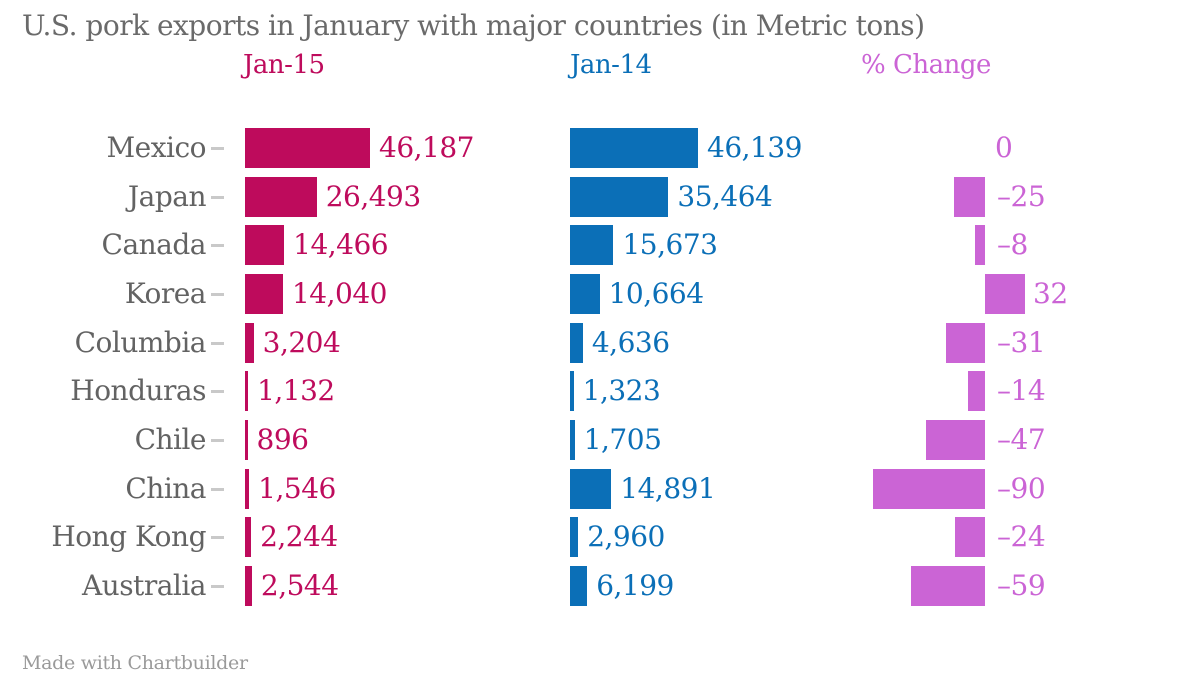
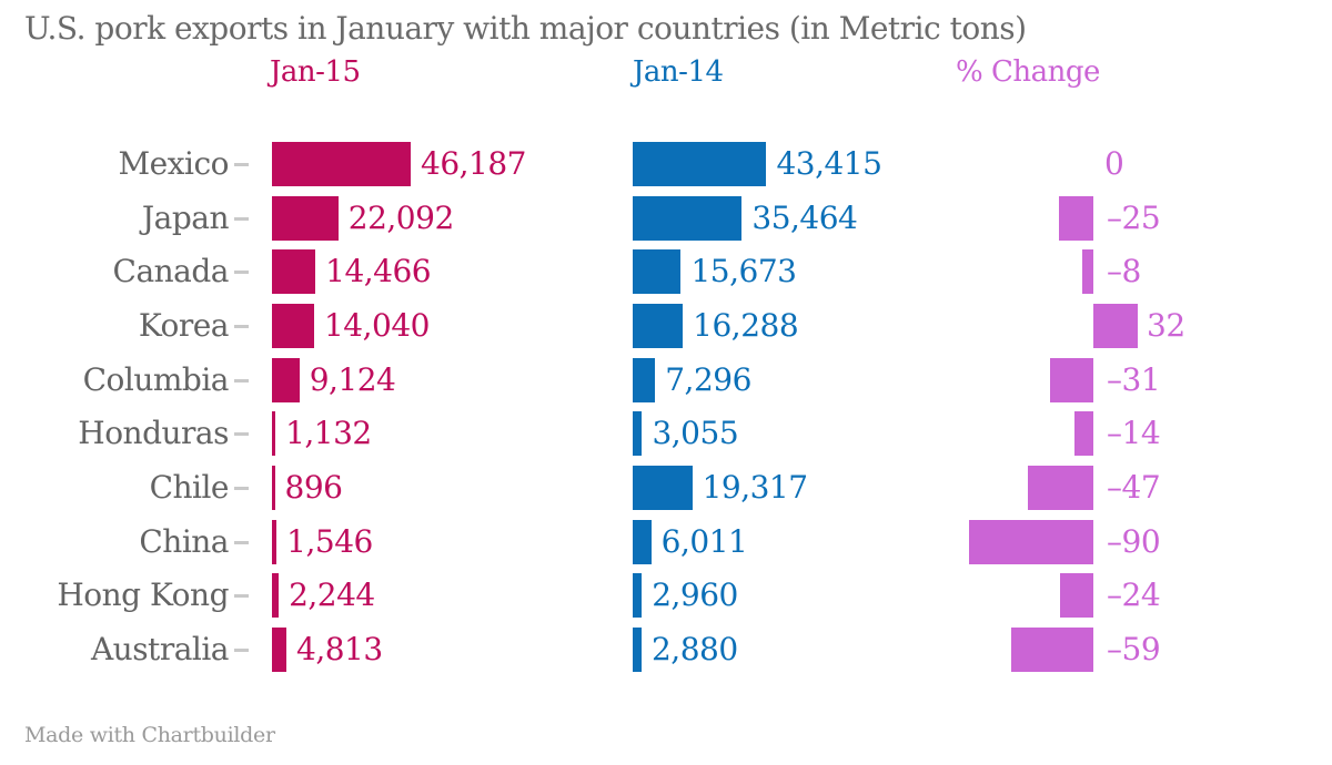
Jan-14/Mexico: 46,139 -> 43,415
Jan-15/Japan: 26,493 -> 22,092
Jan-14/Korea: 10,664 -> 16,288
Jan-15/Columbia: 3,204 -> 9,124
Jan-14/Columbia: 4,636 -> 7,296
Jan-14/Honduras: 1,323 -> 3,055
Jan-14/Chile: 1,705 -> 19,317
Jan-14/China: 14,891 -> 6,011
Jan-15/Australia: 2,544 -> 4,813
Jan-14/Australia: 6,199 -> 2,880
